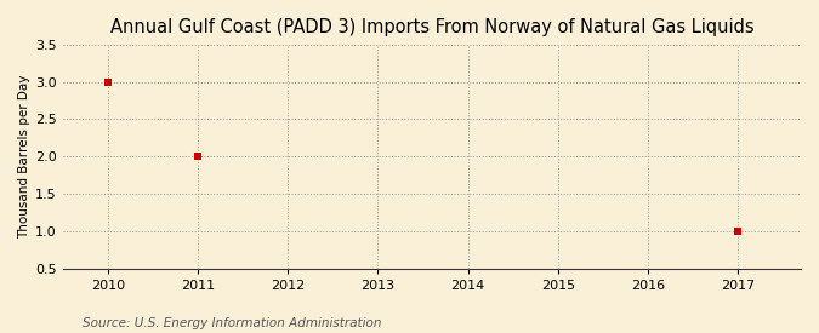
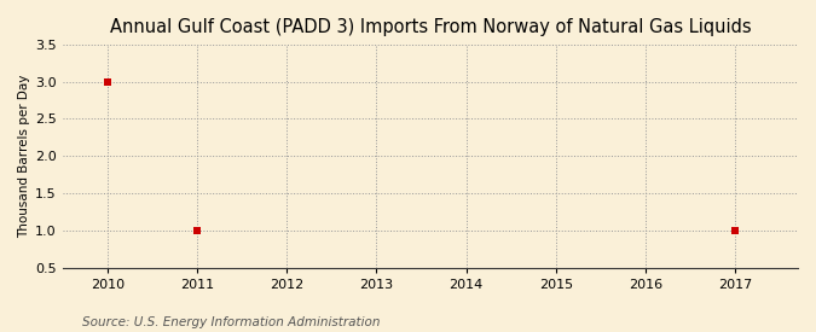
2011: 2 -> 1
